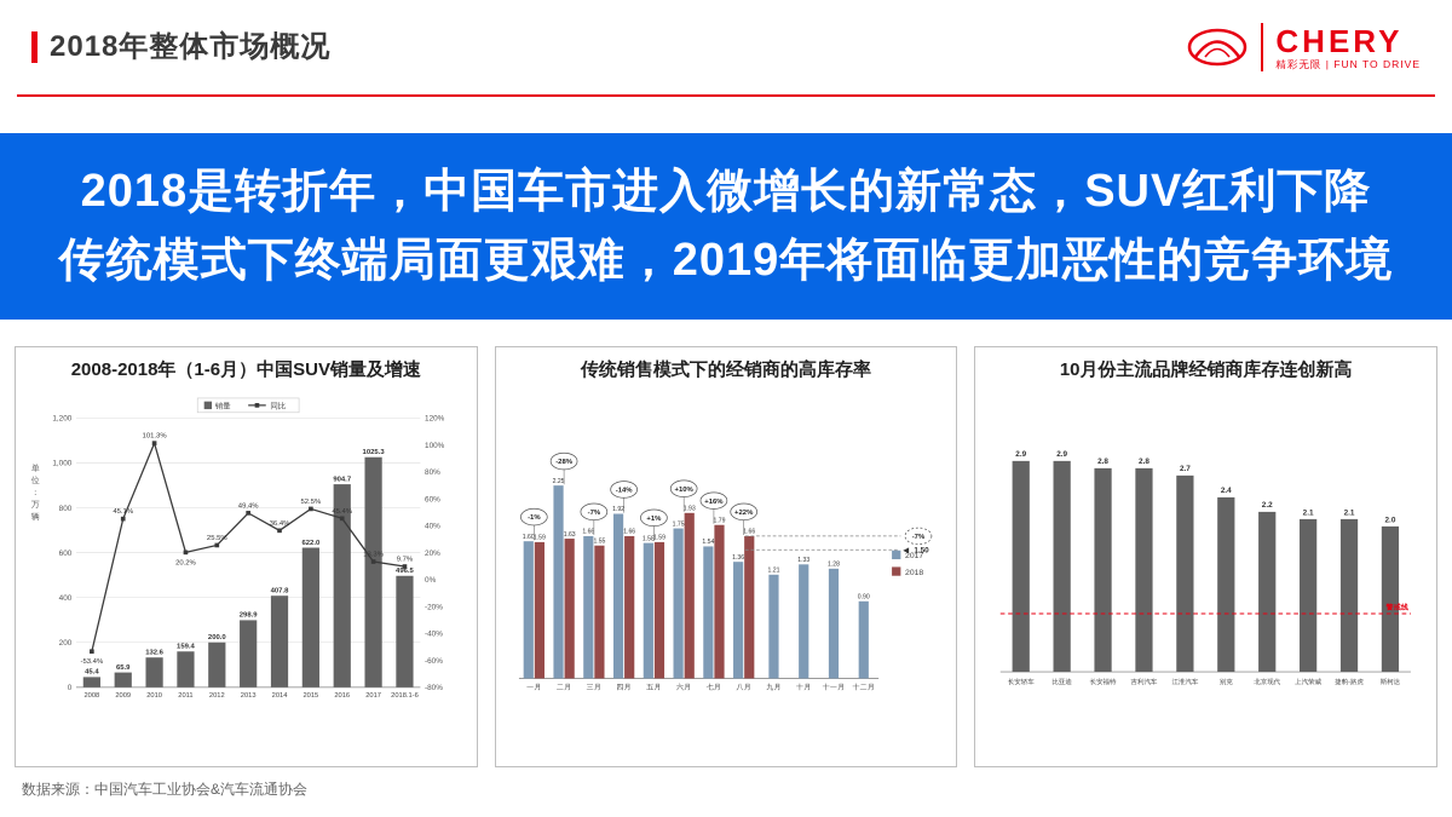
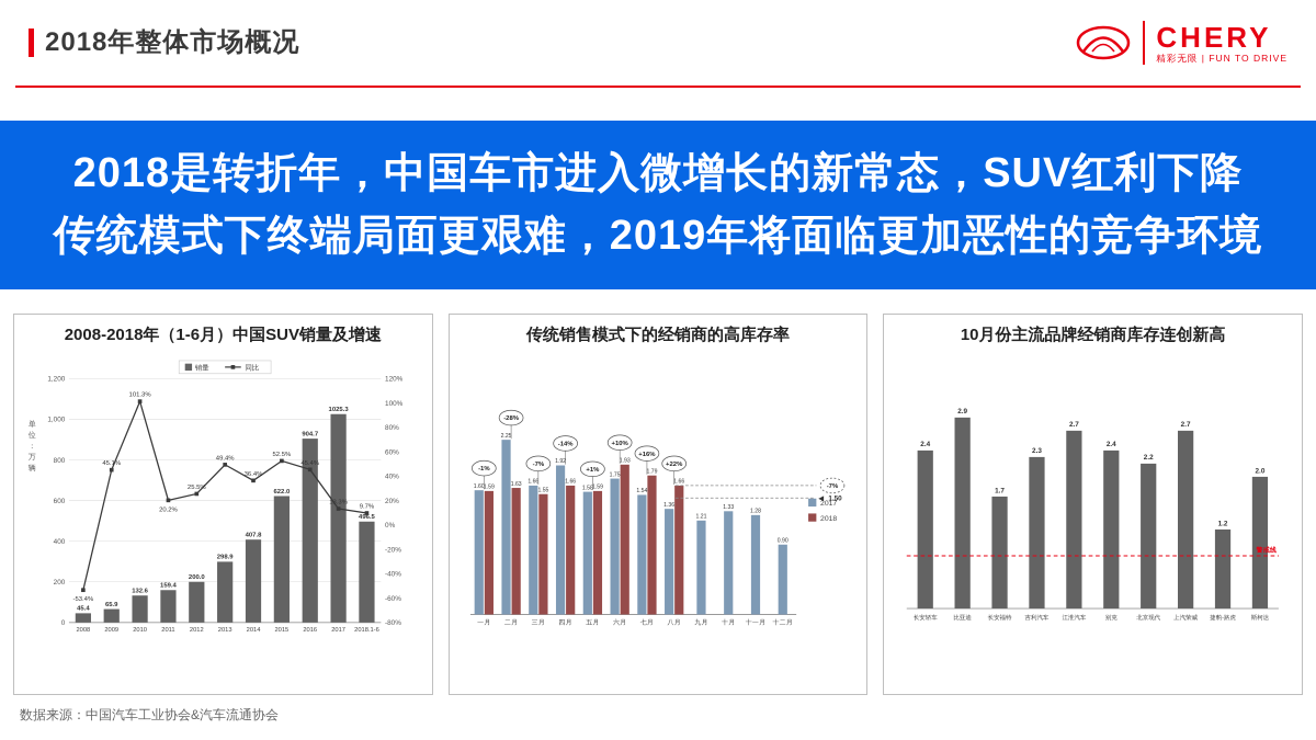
10月份主流品牌经销商库存连创新高/长安轿车: 2.9 -> 2.4
10月份主流品牌经销商库存连创新高/长安福特: 2.8 -> 1.7
10月份主流品牌经销商库存连创新高/吉利汽车: 2.8 -> 2.3
10月份主流品牌经销商库存连创新高/上汽荣威: 2.1 -> 2.7
10月份主流品牌经销商库存连创新高/捷豹-路虎: 2.1 -> 1.2
